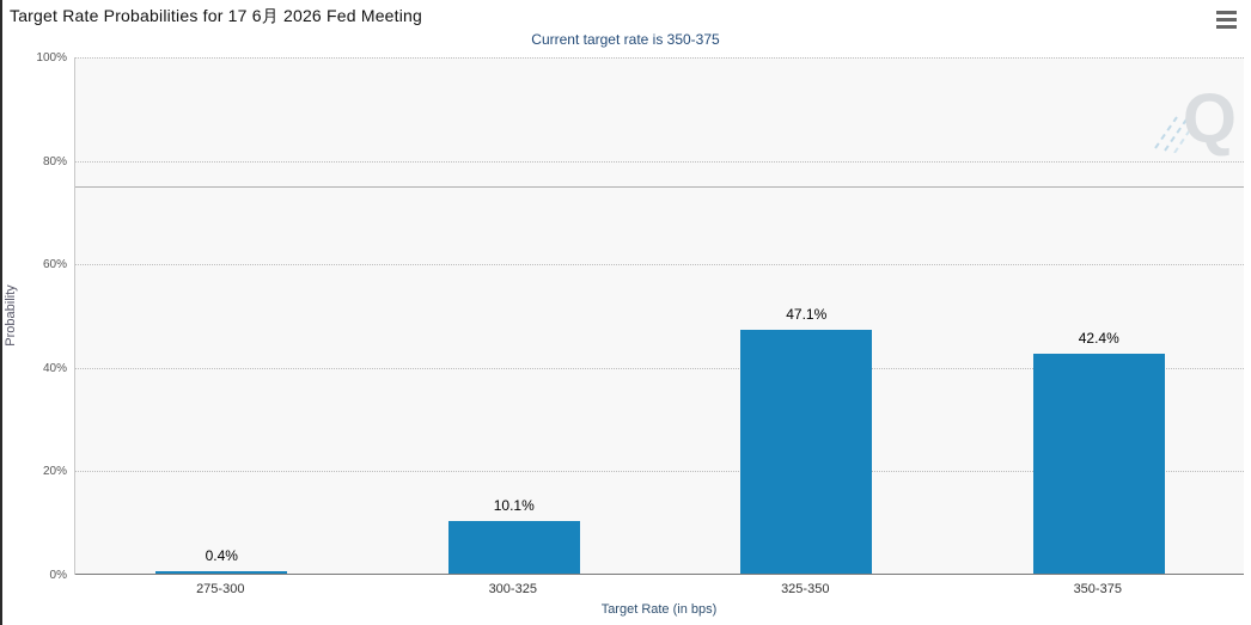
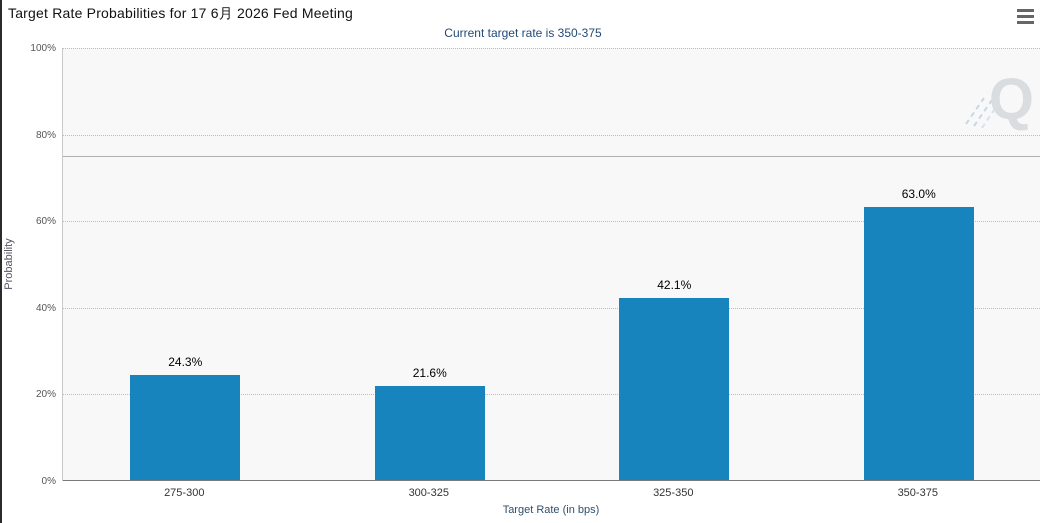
275-300: 0.4% -> 24.3%
300-325: 10.1% -> 21.6%
325-350: 47.1% -> 42.1%
350-375: 42.4% -> 63.0%
